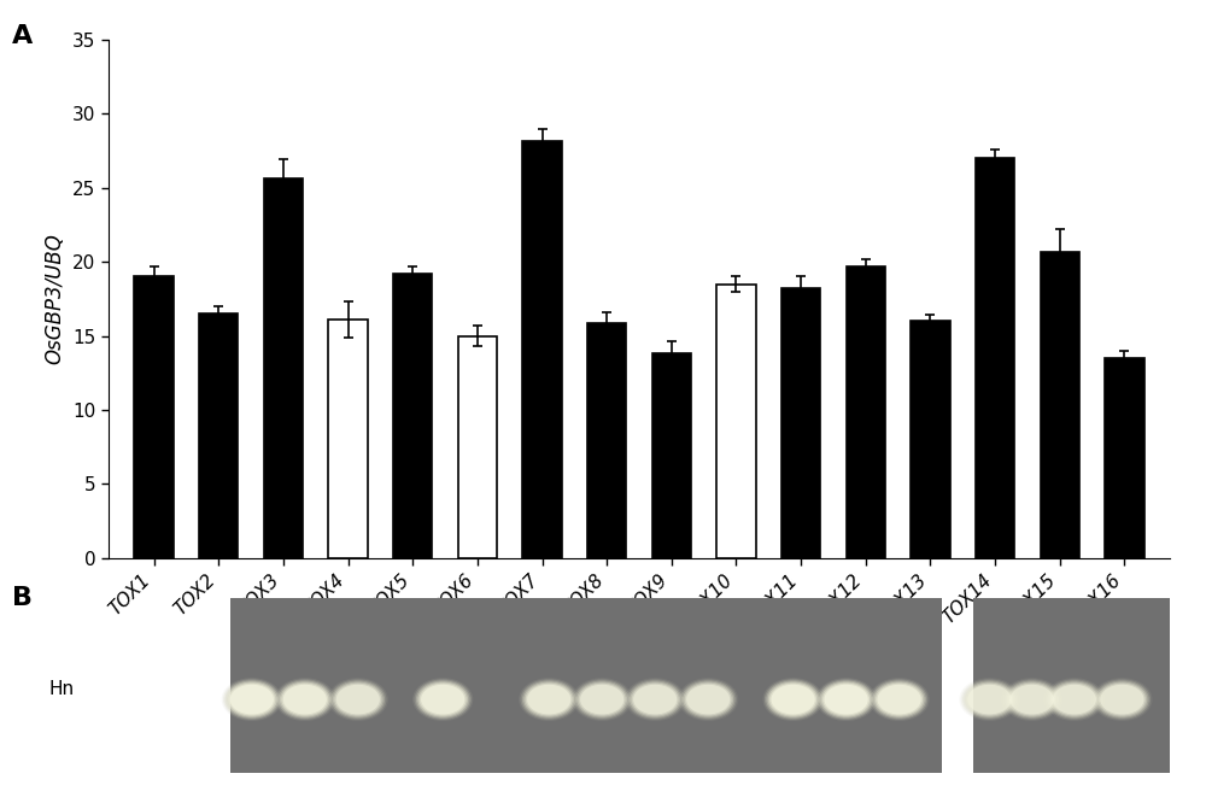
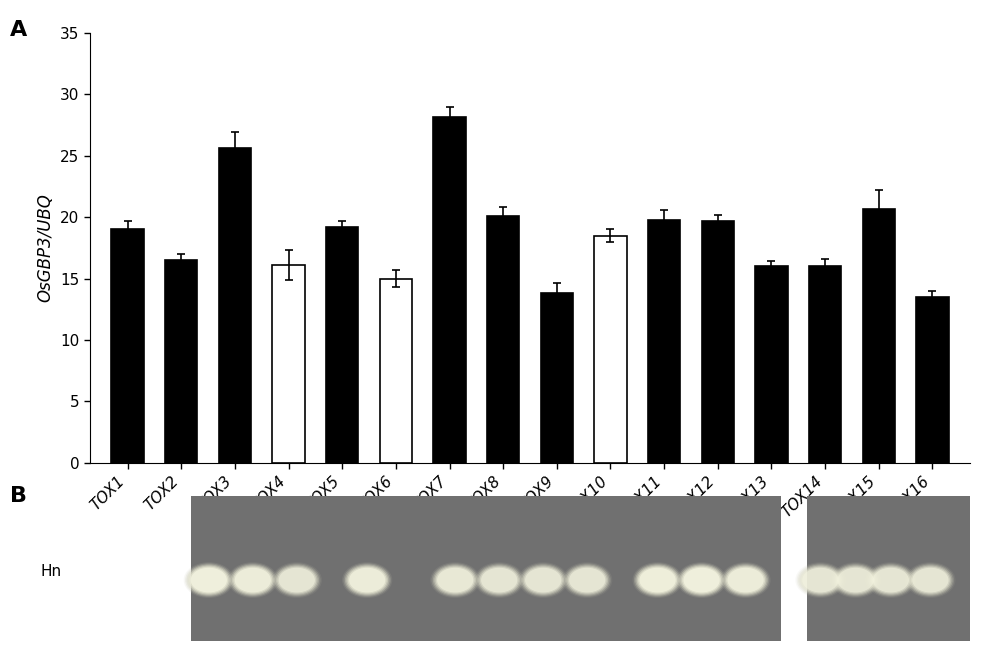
TOX8: 15.9 -> 20.1
TOX11: 18.2 -> 19.8
TOX14: 27.0 -> 16.0
